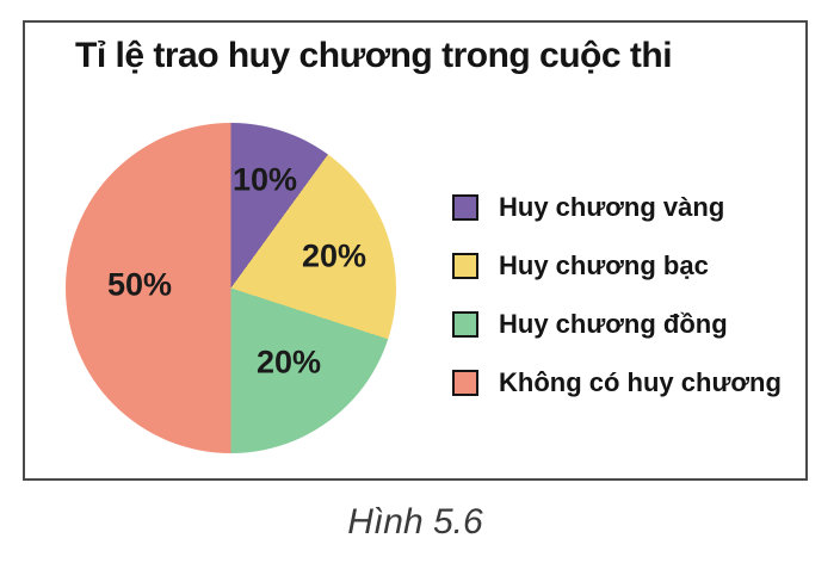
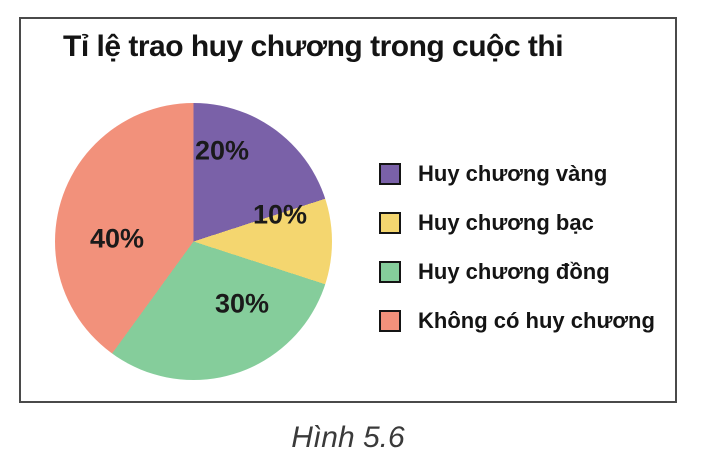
Huy chương vàng: 10% -> 20%
Huy chương bạc: 20% -> 10%
Huy chương đồng: 20% -> 30%
Không có huy chương: 50% -> 40%
